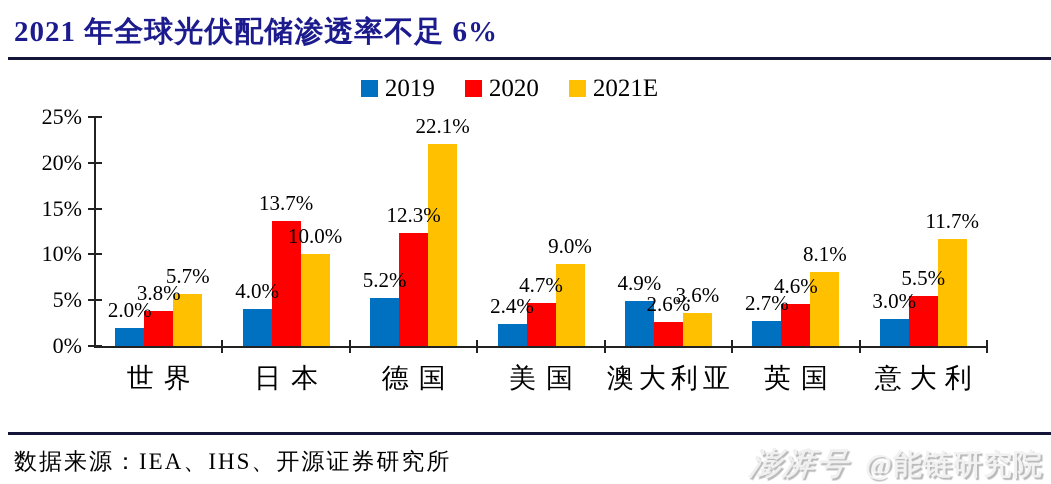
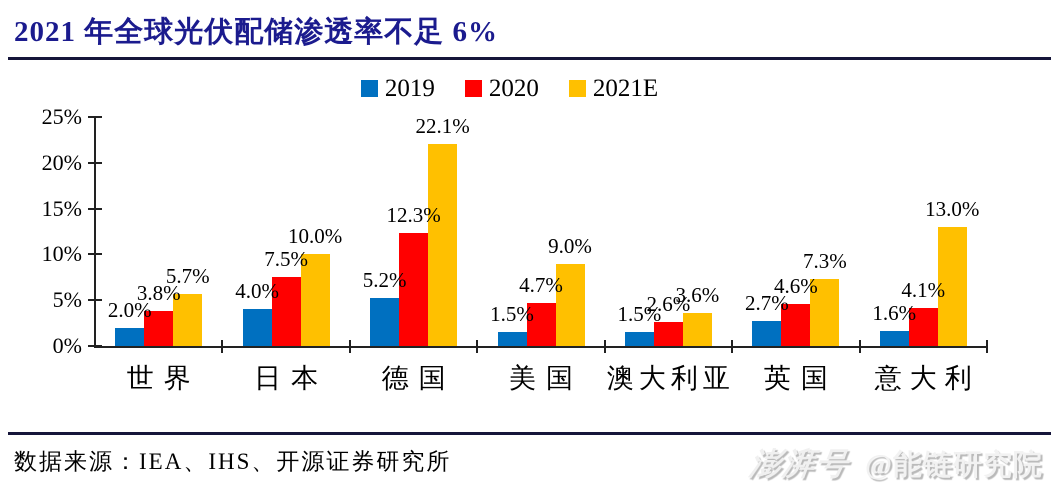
2020/日本: 13.7% -> 7.5%
2019/美国: 2.4% -> 1.5%
2019/澳大利亚: 4.9% -> 1.5%
2021E/英国: 8.1% -> 7.3%
2019/意大利: 3.0% -> 1.6%
2020/意大利: 5.5% -> 4.1%
2021E/意大利: 11.7% -> 13.0%
